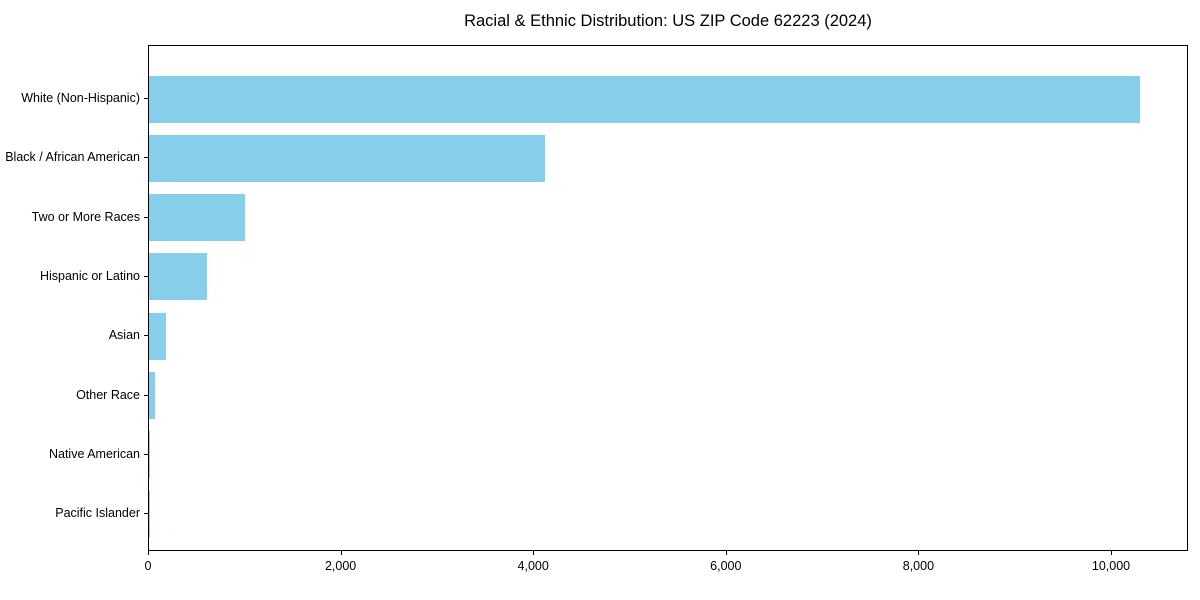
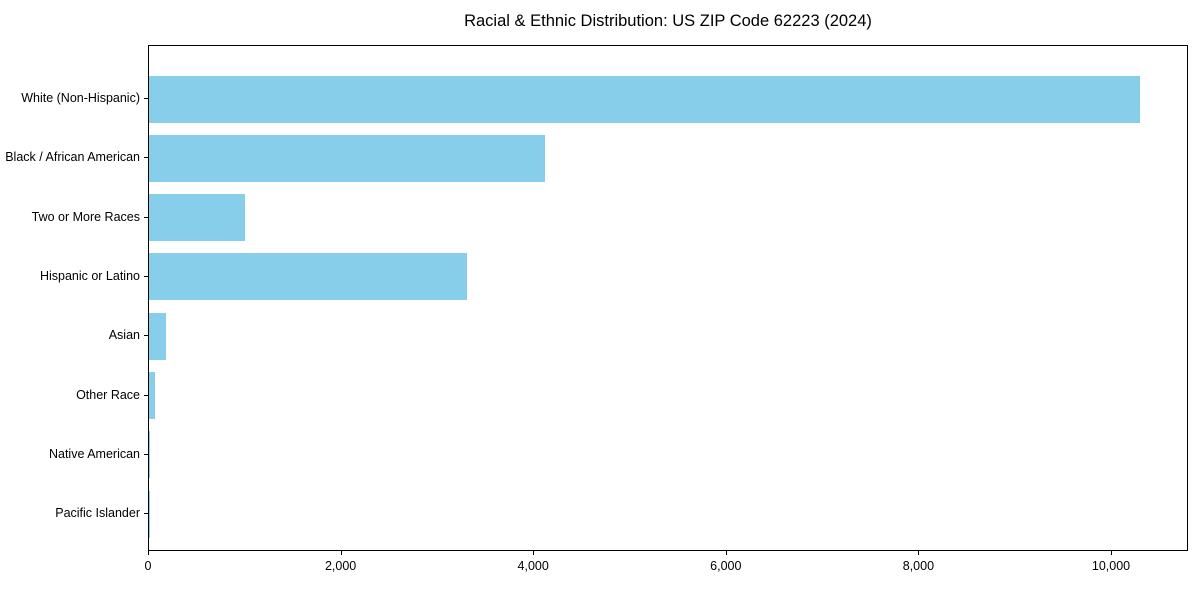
Hispanic or Latino: 600 -> 3300
